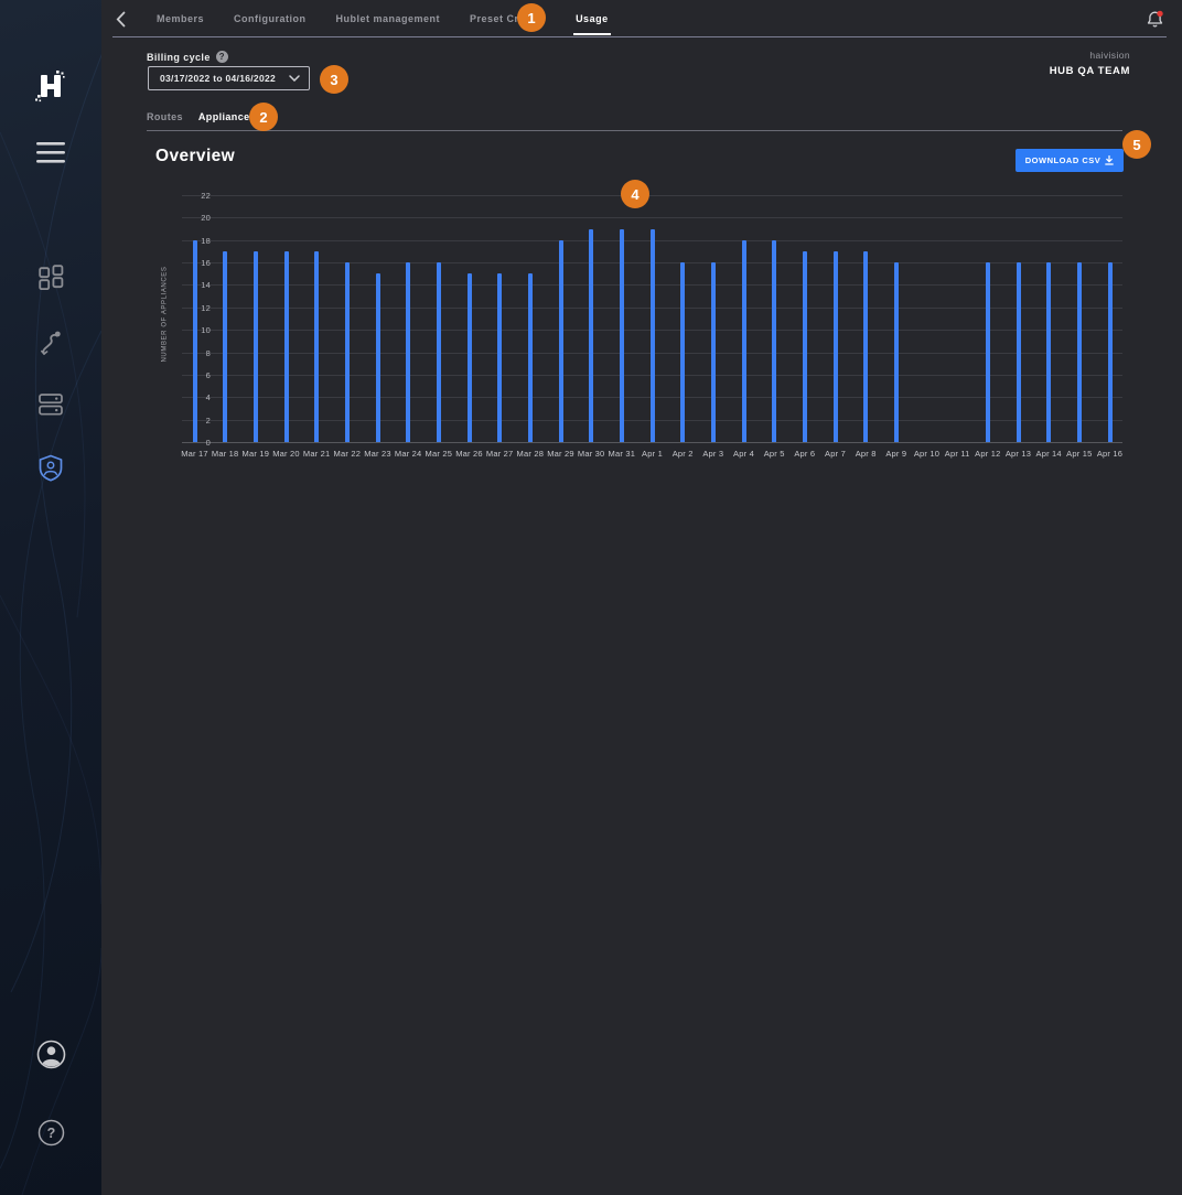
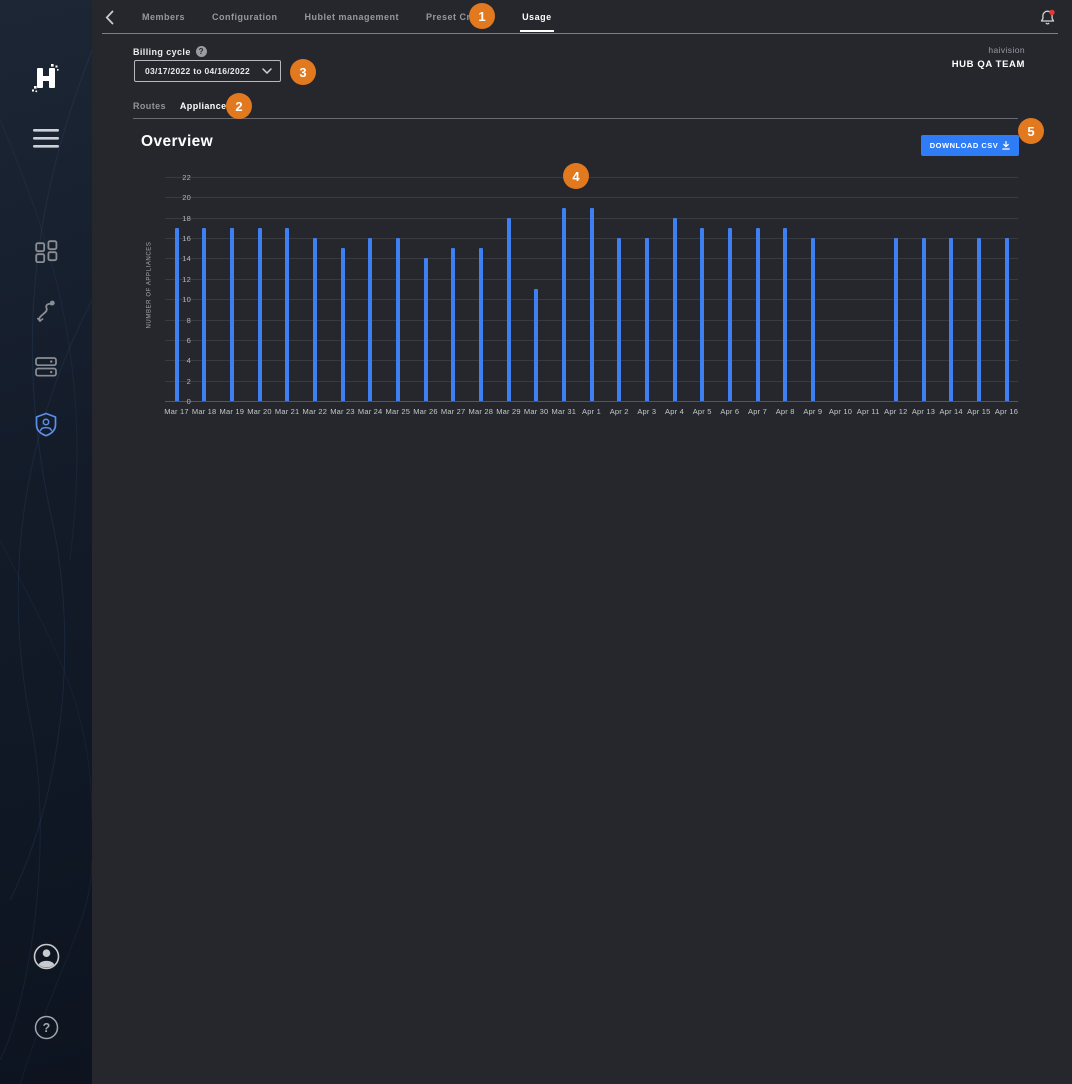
Mar 17: 18 -> 17
Mar 26: 15 -> 14
Mar 30: 19 -> 11
Apr 5: 18 -> 17
